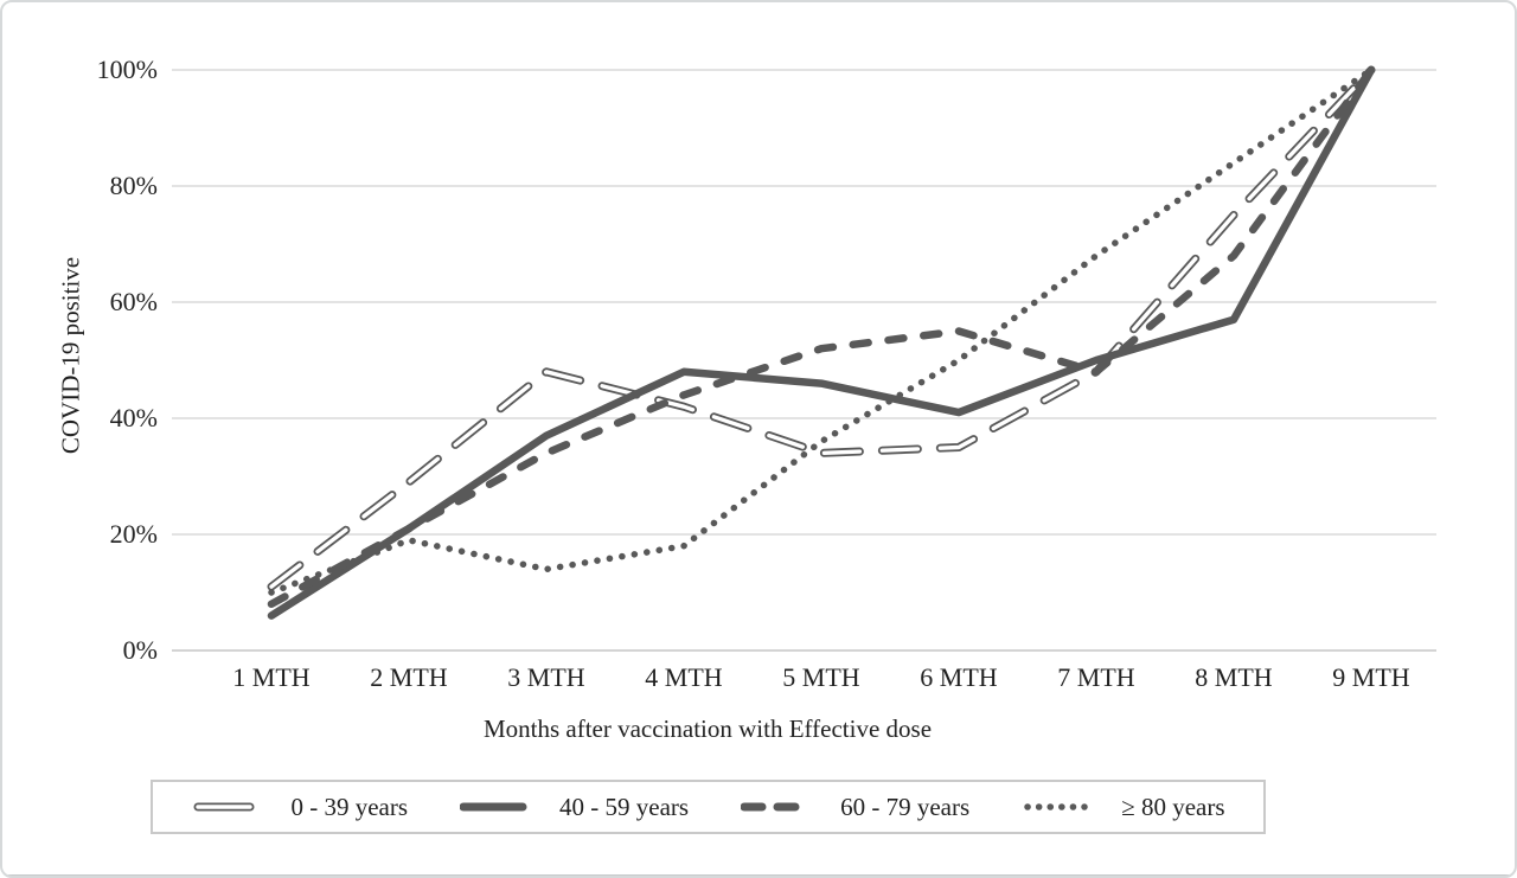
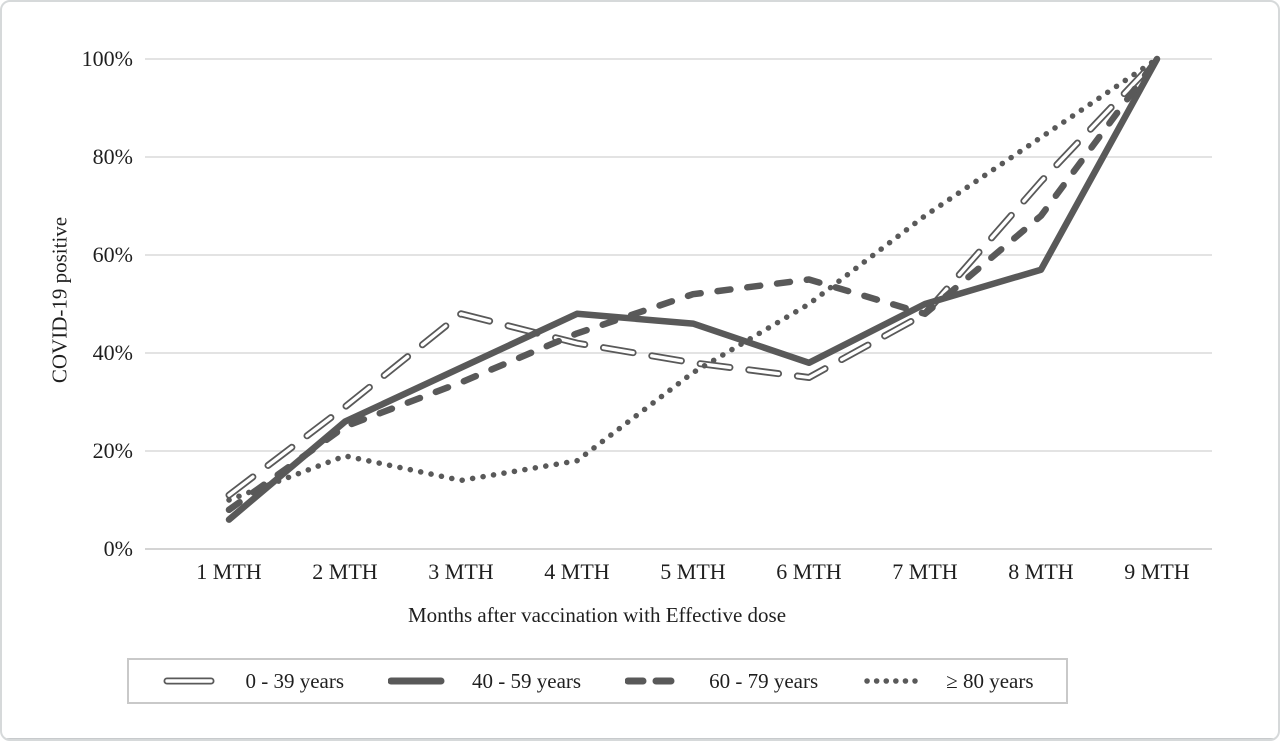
40 - 59 years/2 MTH: 21% -> 26%
60 - 79 years/2 MTH: 21% -> 25%
0 - 39 years/5 MTH: 34% -> 38%
40 - 59 years/6 MTH: 41% -> 38%
